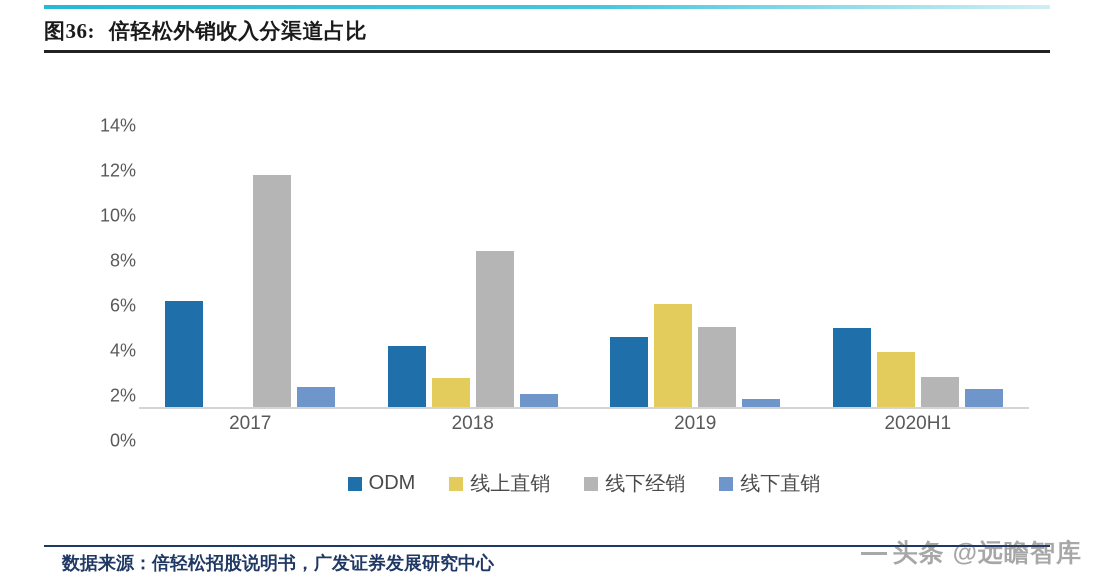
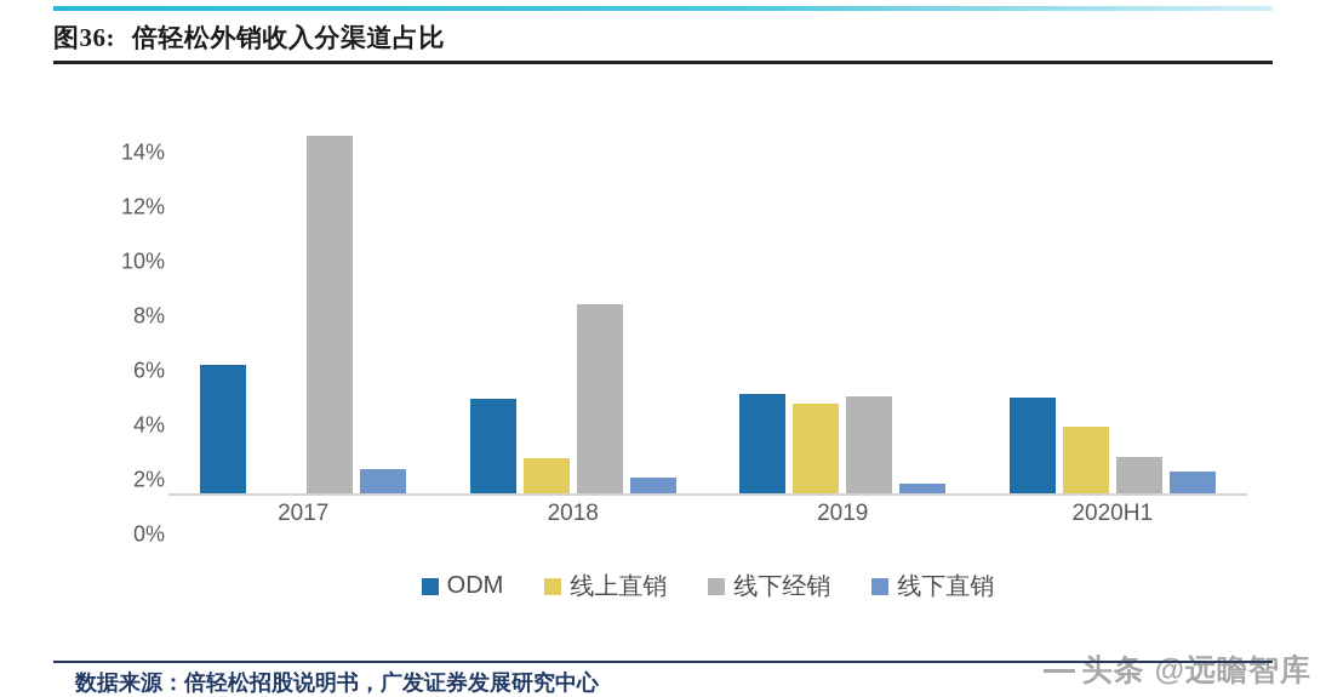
线下经销/2017: 10.3% -> 13.1%
ODM/2018: 2.7% -> 3.5%
ODM/2019: 3.1% -> 3.6%
线上直销/2019: 4.6% -> 3.3%
